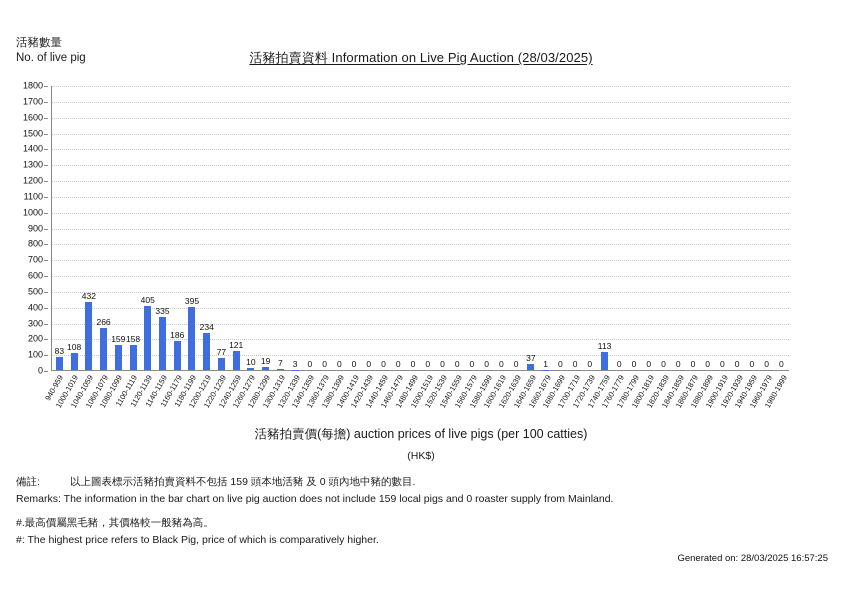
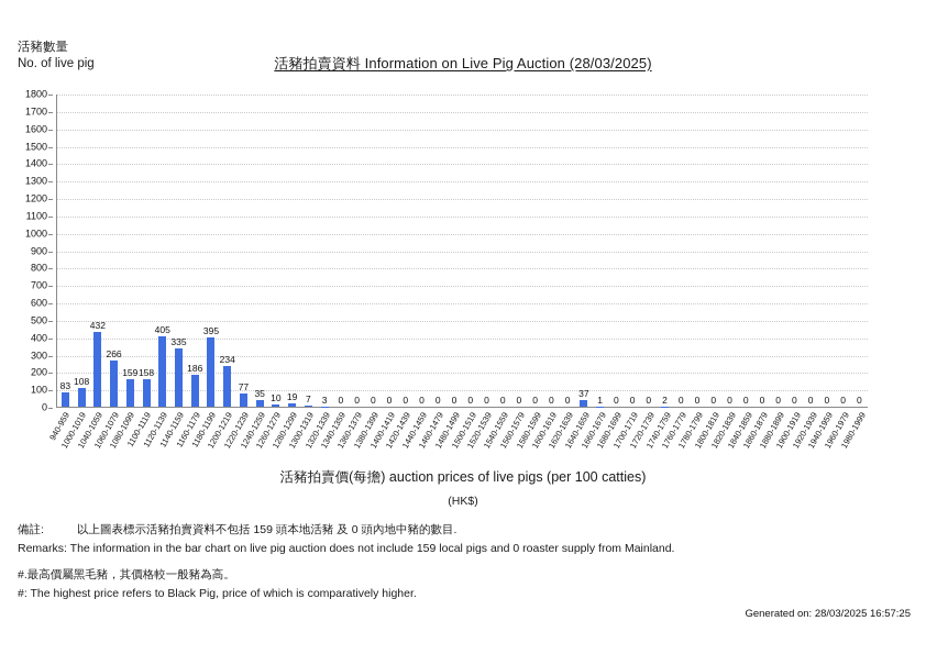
1240-1259: 121 -> 35
1740-1759: 113 -> 2
